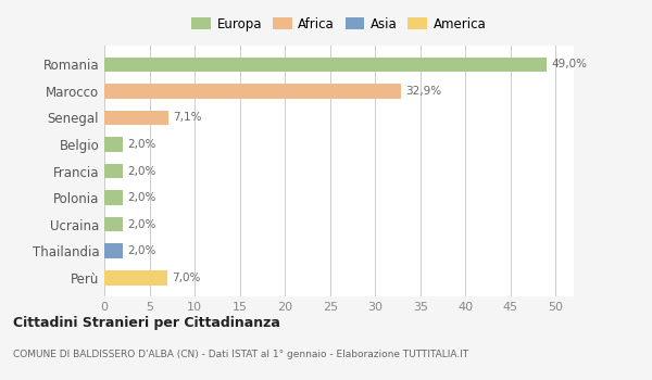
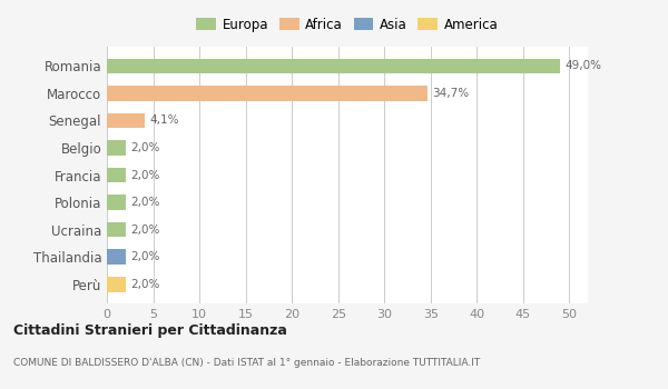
Marocco: 32,9% -> 34,7%
Senegal: 7,1% -> 4,1%
Perù: 7,0% -> 2,0%
